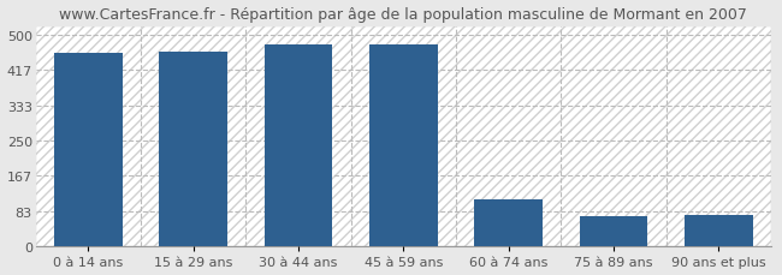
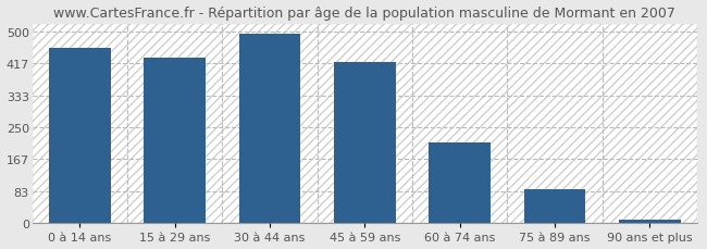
15 à 29 ans: 460 -> 432
30 à 44 ans: 475 -> 493
45 à 59 ans: 475 -> 420
60 à 74 ans: 110 -> 210
75 à 89 ans: 70 -> 88
90 ans et plus: 75 -> 10
